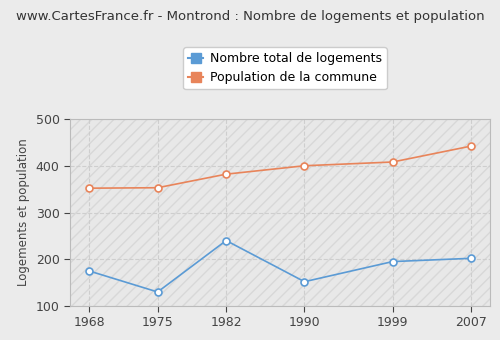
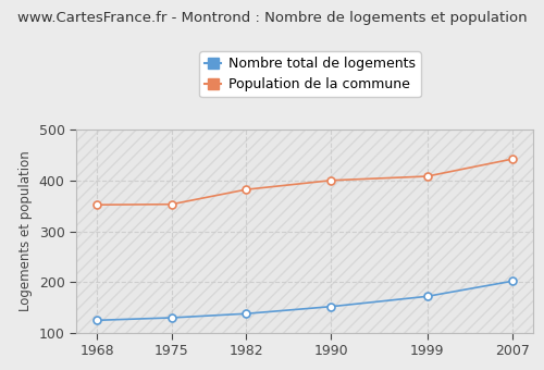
Nombre total de logements/1968: 175 -> 125
Nombre total de logements/1982: 240 -> 138
Nombre total de logements/1999: 195 -> 172
